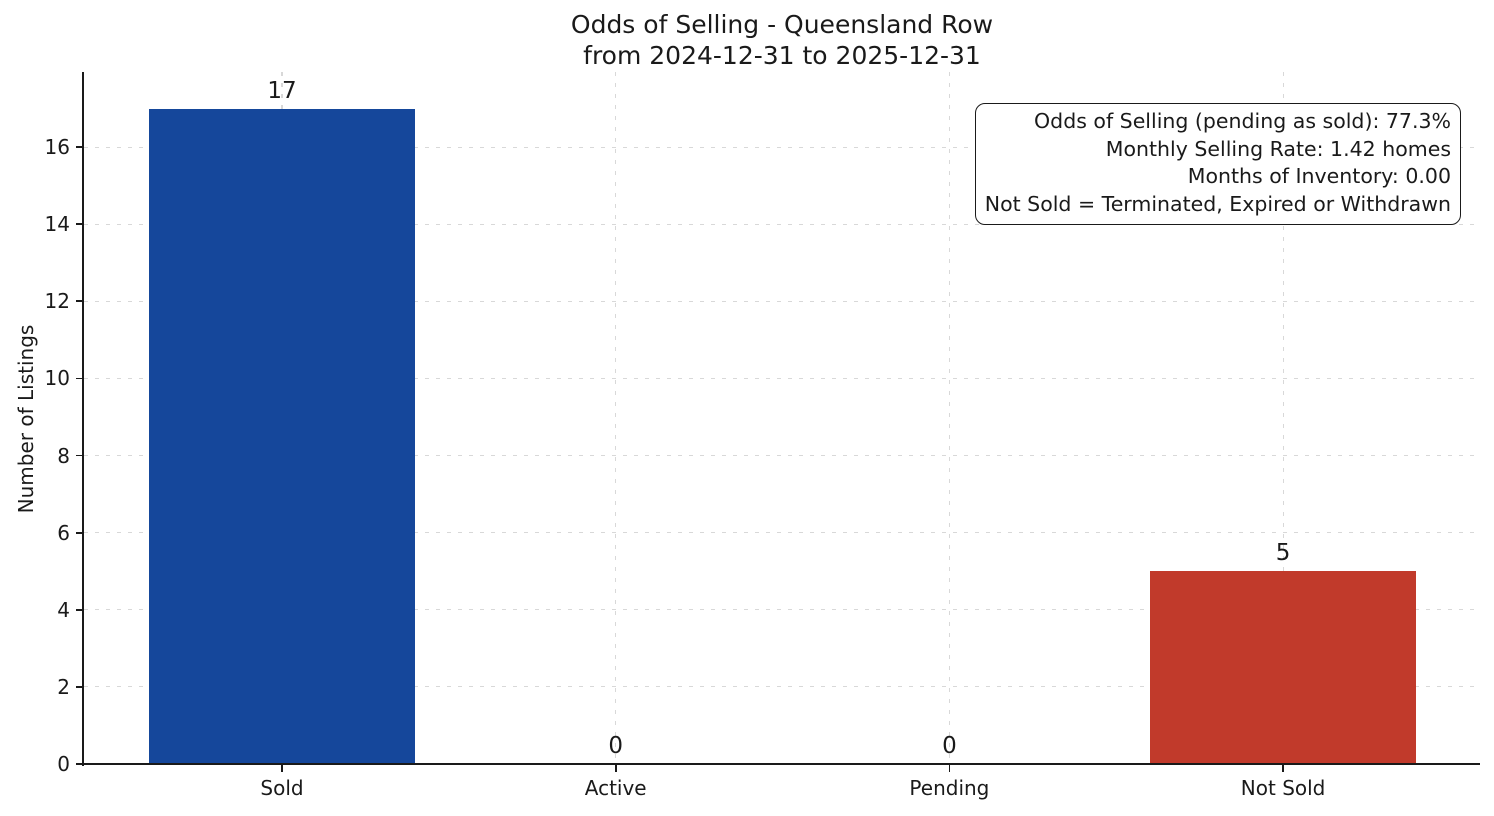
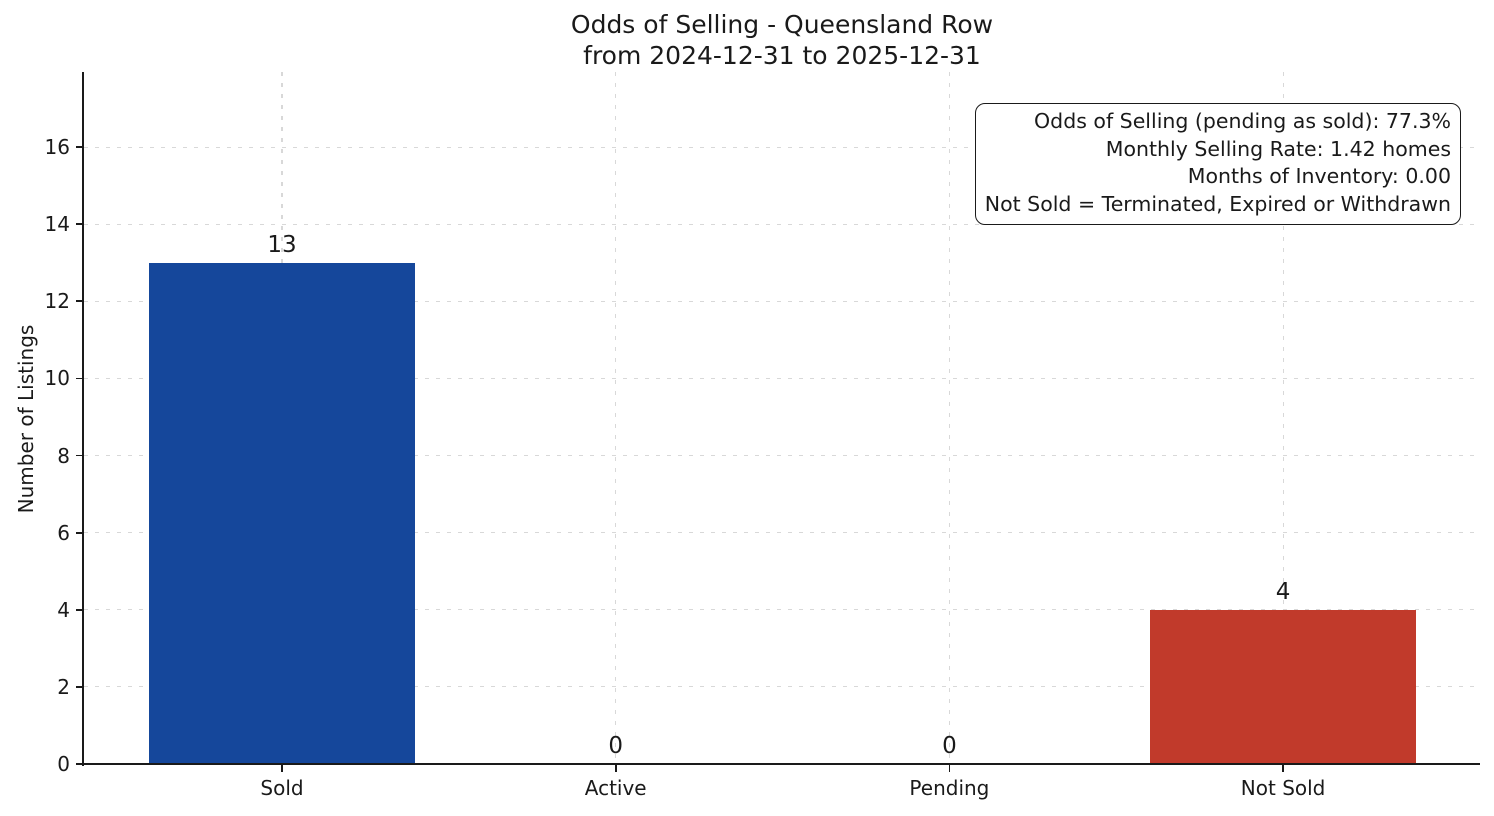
Sold: 17 -> 13
Not Sold: 5 -> 4
